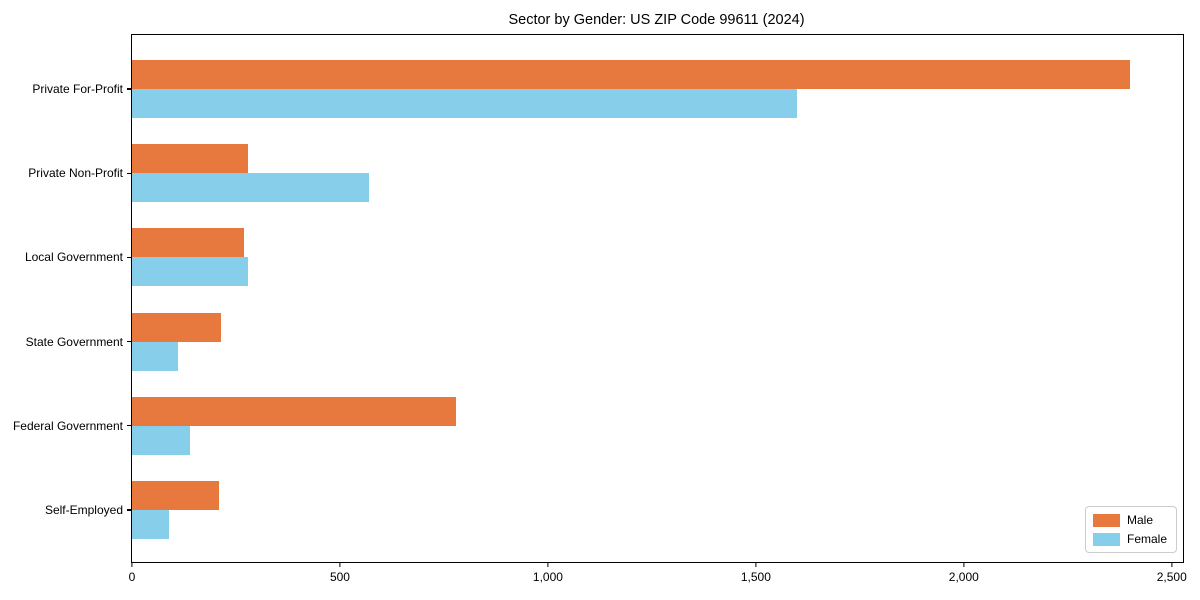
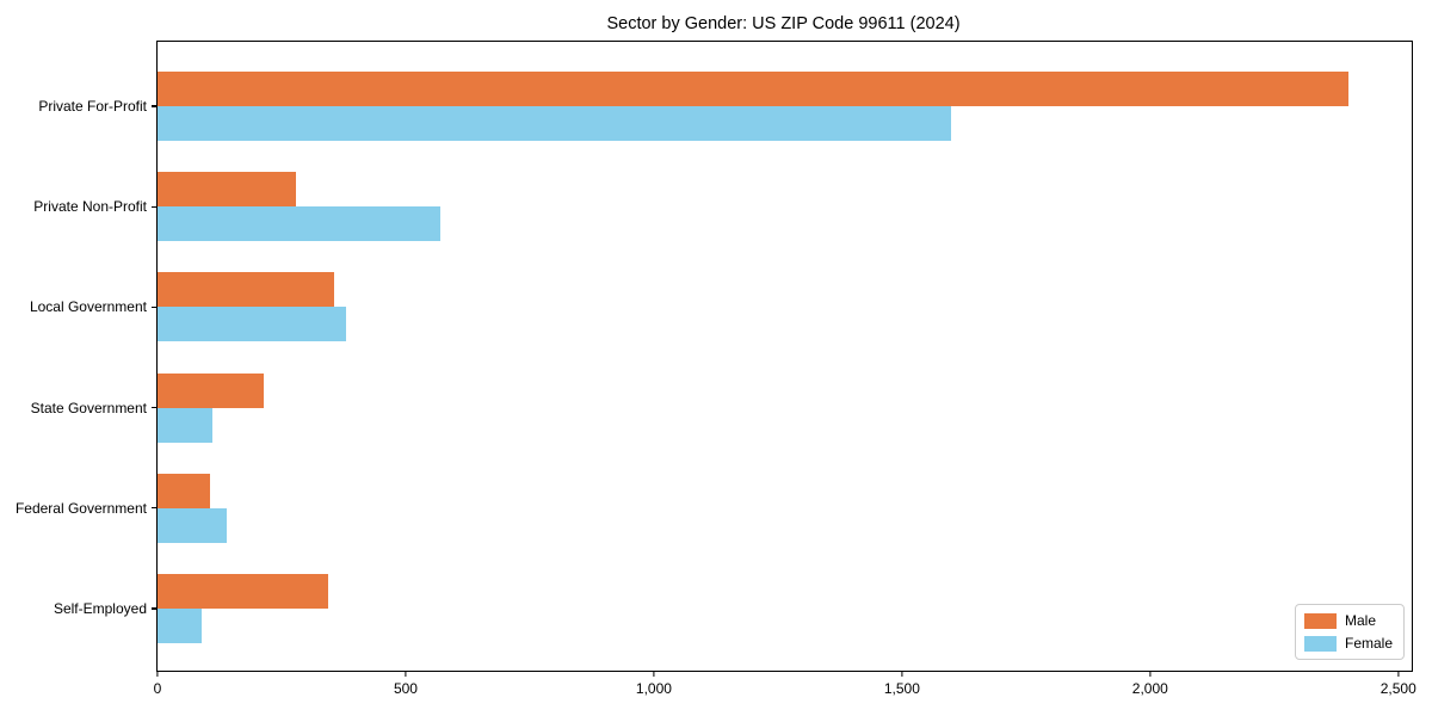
Male/Local Government: 270 -> 360
Female/Local Government: 280 -> 380
Male/Federal Government: 780 -> 100
Male/Self-Employed: 210 -> 340
